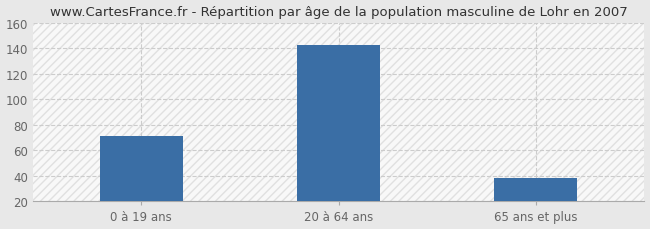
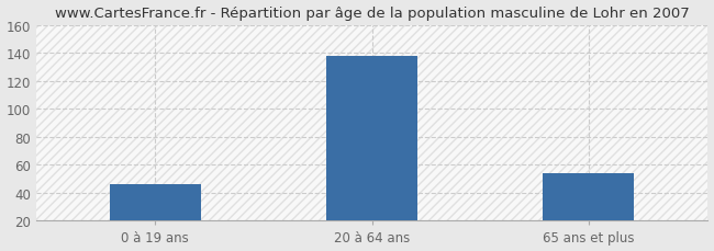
0 à 19 ans: 71 -> 46
20 à 64 ans: 143 -> 138
65 ans et plus: 38 -> 54
